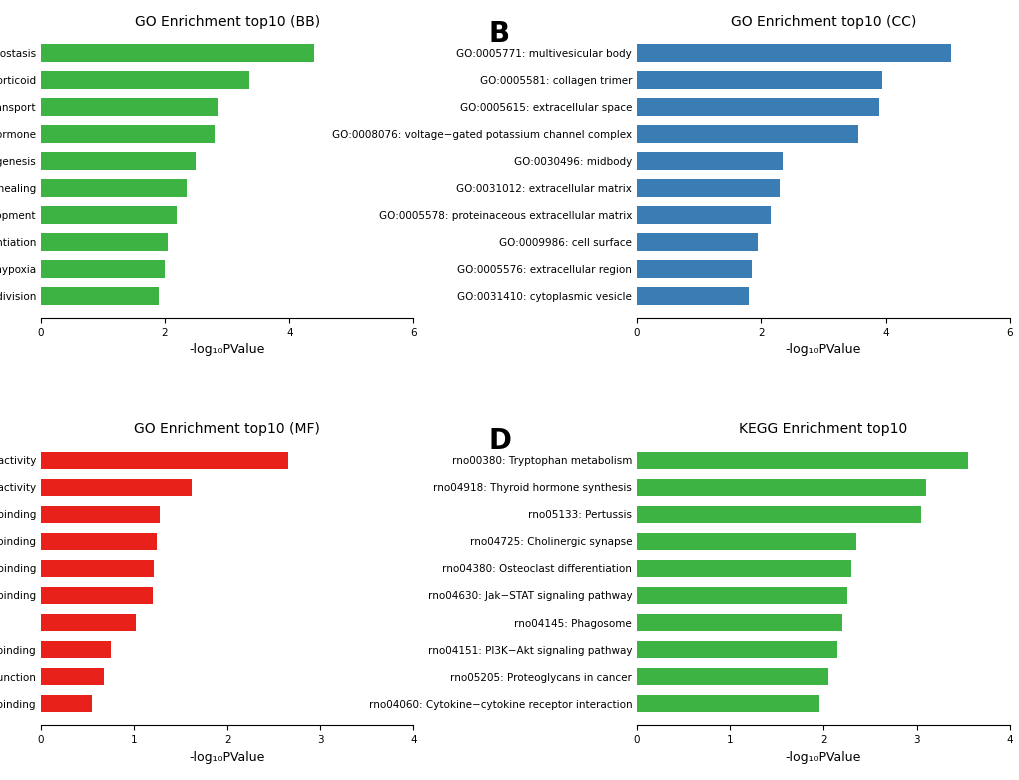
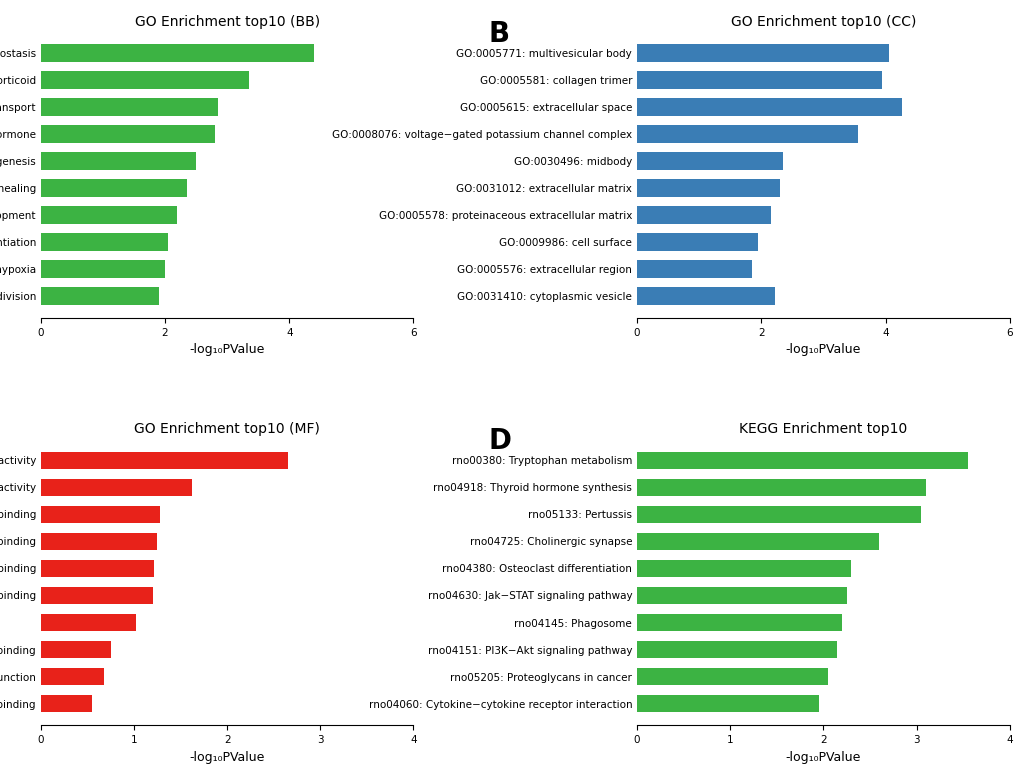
GO Enrichment top10 (CC)/GO:0005771: multivesicular body: 5.05 -> 4.06
GO Enrichment top10 (CC)/GO:0005615: extracellular space: 3.90 -> 4.26
GO Enrichment top10 (CC)/GO:0031410: cytoplasmic vesicle: 1.80 -> 2.22
KEGG Enrichment top10/rno04725: Cholinergic synapse: 2.35 -> 2.60
